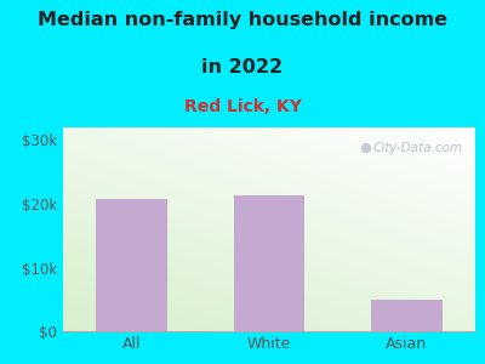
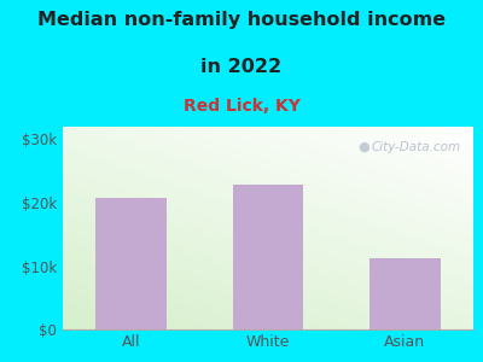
White: $21.3k -> $22.8k
Asian: $5.0k -> $11.2k
